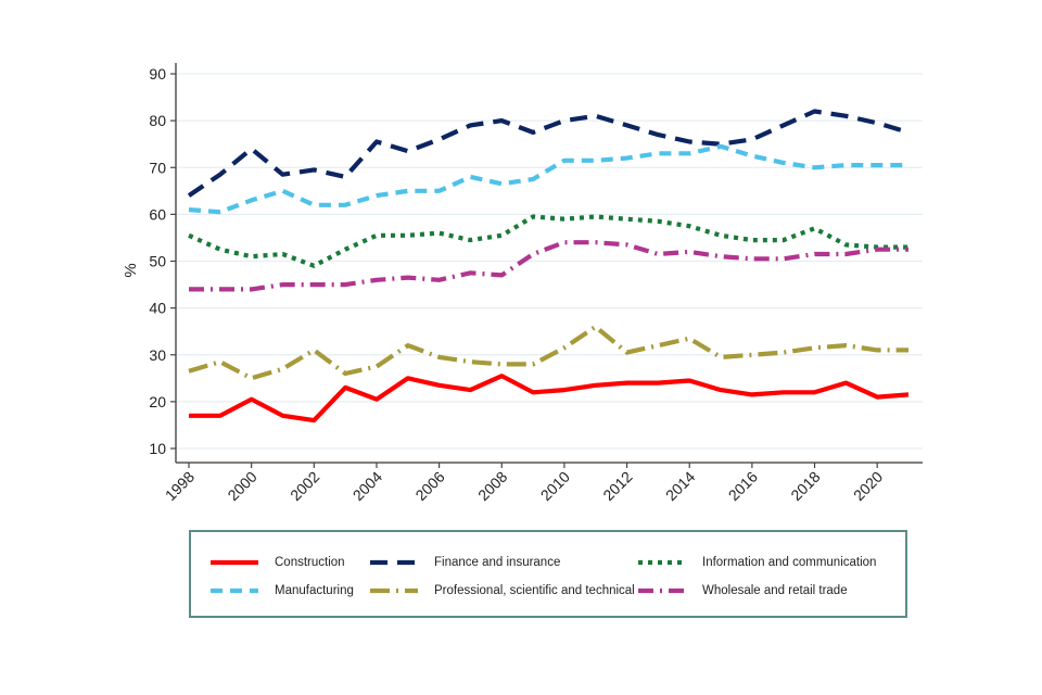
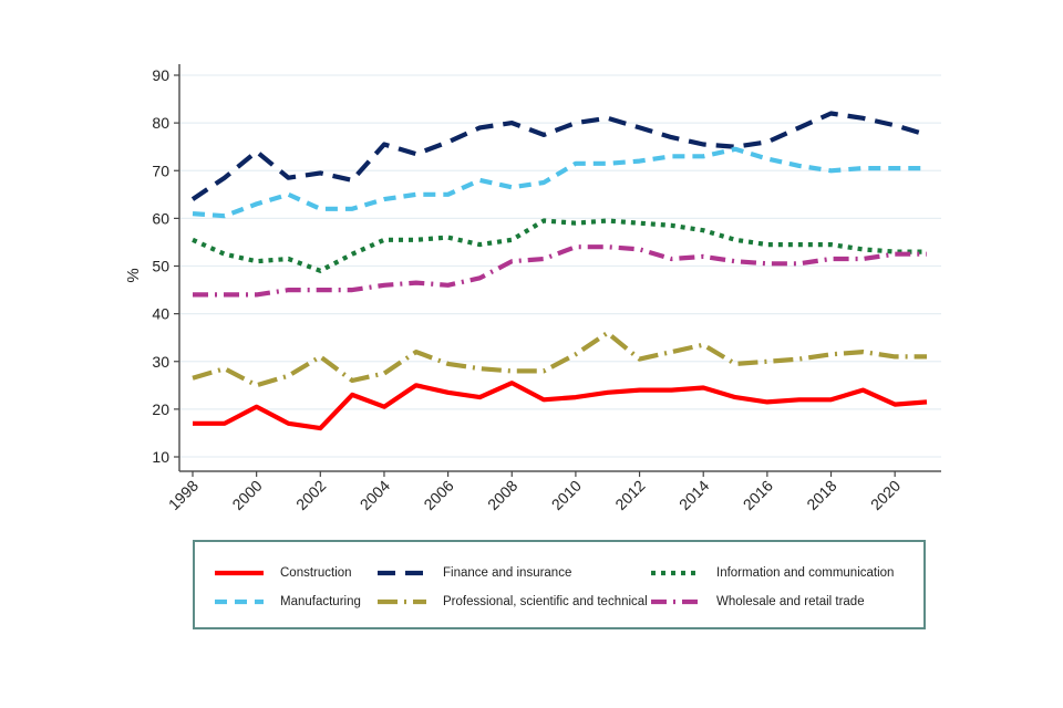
Wholesale and retail trade/2008: 47 -> 51
Information and communication/2018: 57 -> 54
